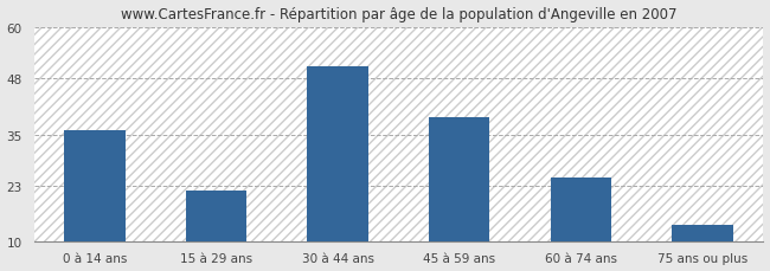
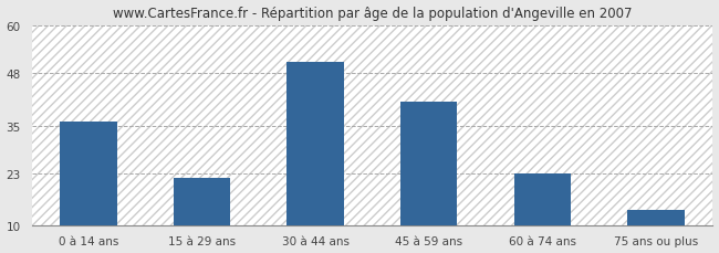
45 à 59 ans: 39 -> 41
60 à 74 ans: 25 -> 23
